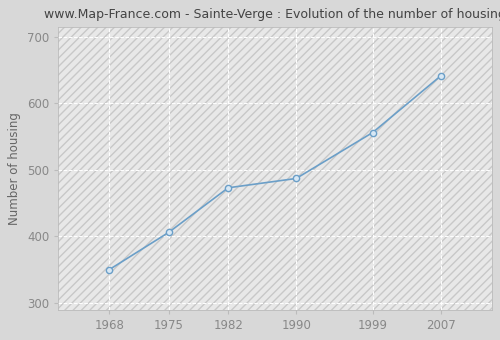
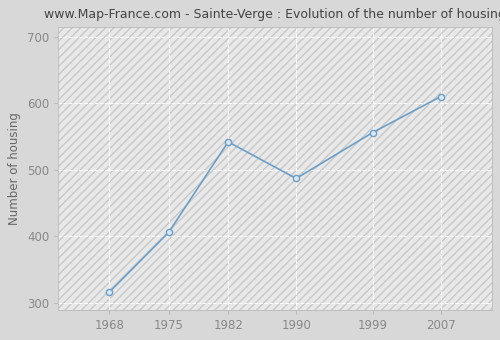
1968: 350 -> 316
1982: 473 -> 542
2007: 641 -> 610
